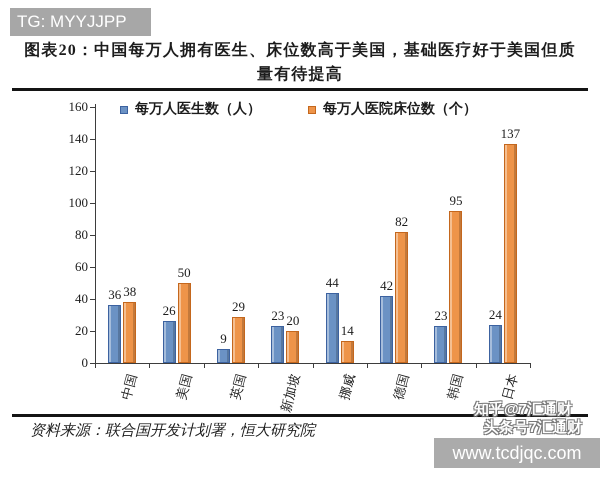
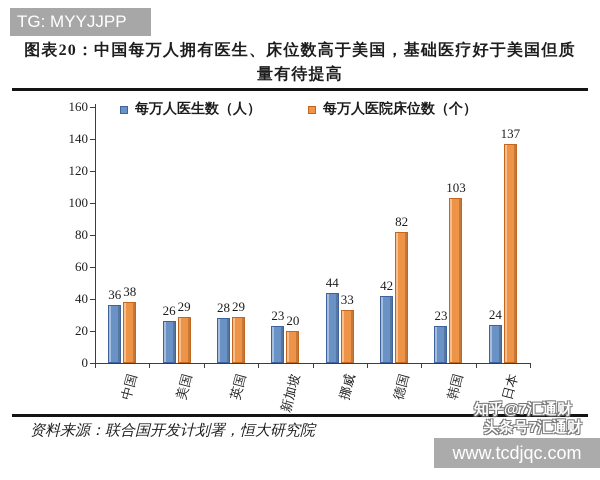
每万人医院床位数（个）/美国: 50 -> 29
每万人医生数（人）/英国: 9 -> 28
每万人医院床位数（个）/挪威: 14 -> 33
每万人医院床位数（个）/韩国: 95 -> 103
